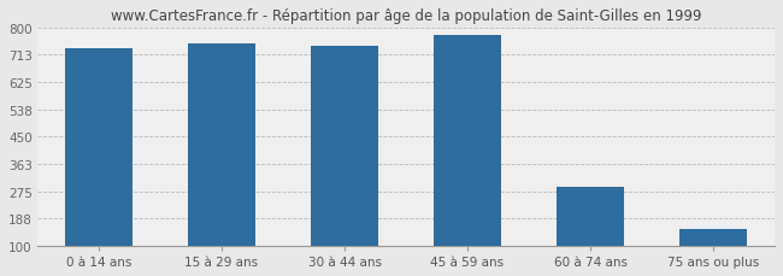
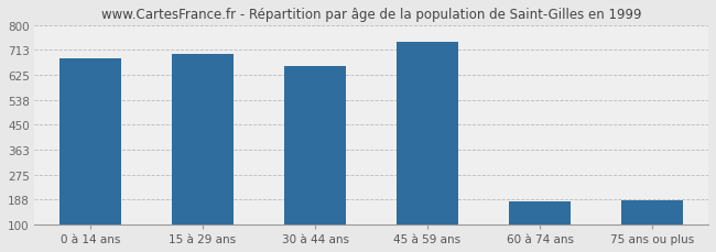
0 à 14 ans: 735 -> 685
15 à 29 ans: 748 -> 700
30 à 44 ans: 740 -> 655
45 à 59 ans: 775 -> 740
60 à 74 ans: 290 -> 180
75 ans ou plus: 152 -> 185
